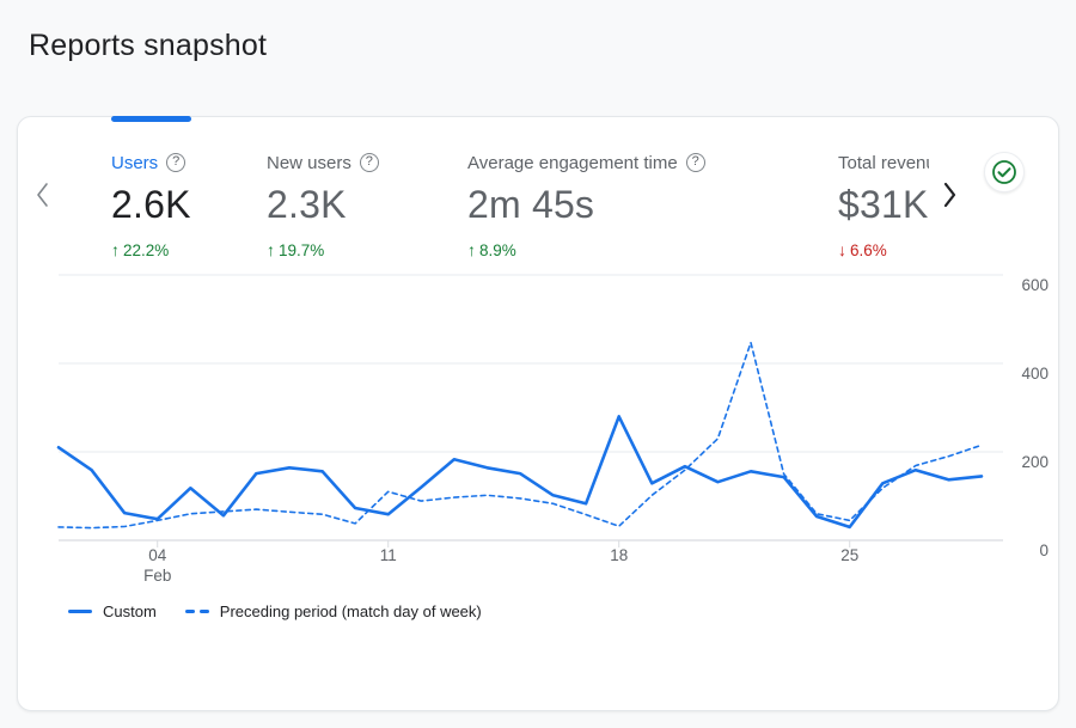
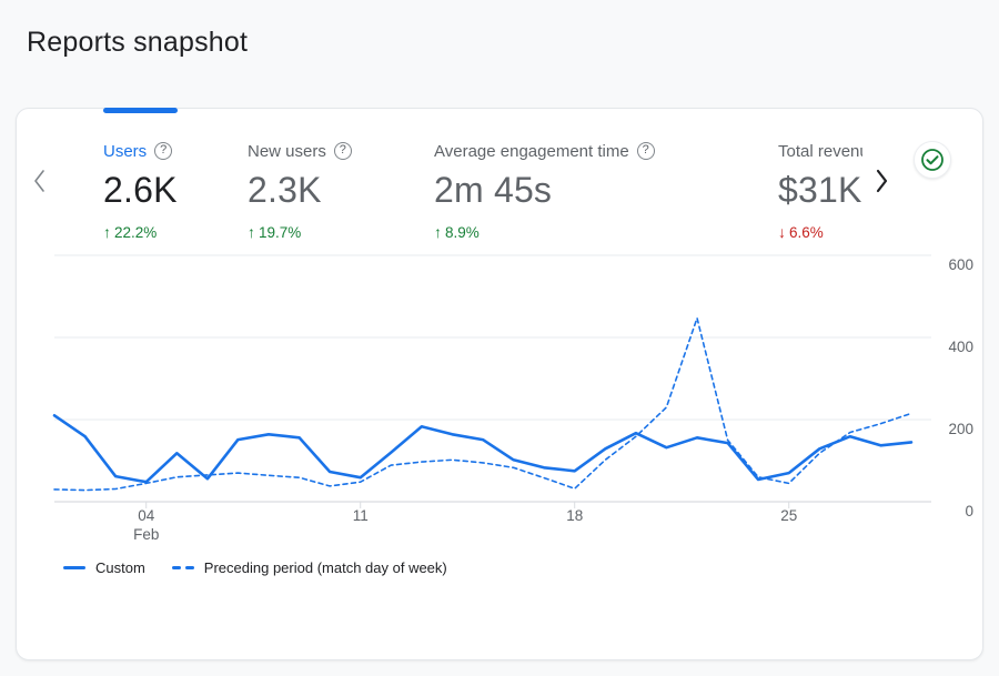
Preceding period (match day of week)/11: 110 -> 50
Custom/18: 280 -> 80
Custom/25: 30 -> 70
